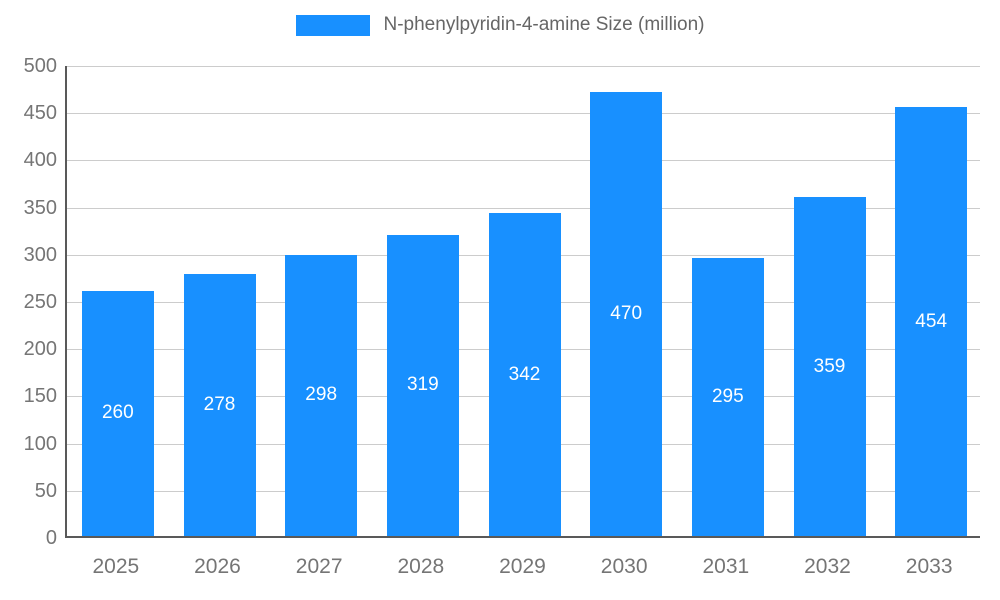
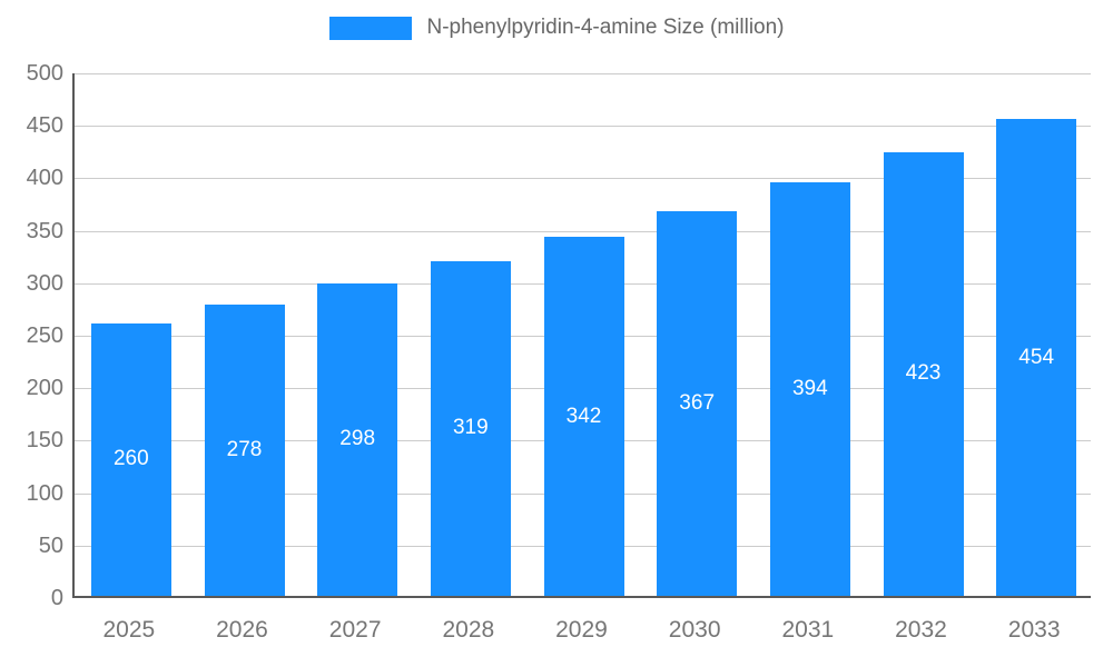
2030: 470 -> 367
2031: 295 -> 394
2032: 359 -> 423
